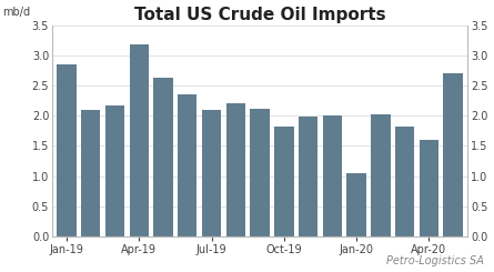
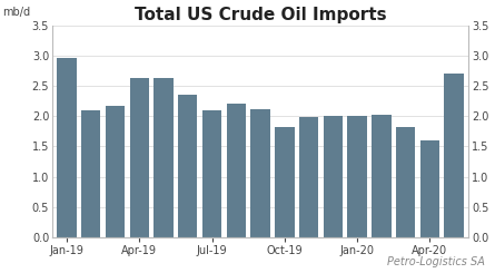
Jan-19: 2.86 -> 2.97
Apr-19: 3.18 -> 2.63
Jan-20: 1.04 -> 2.01
